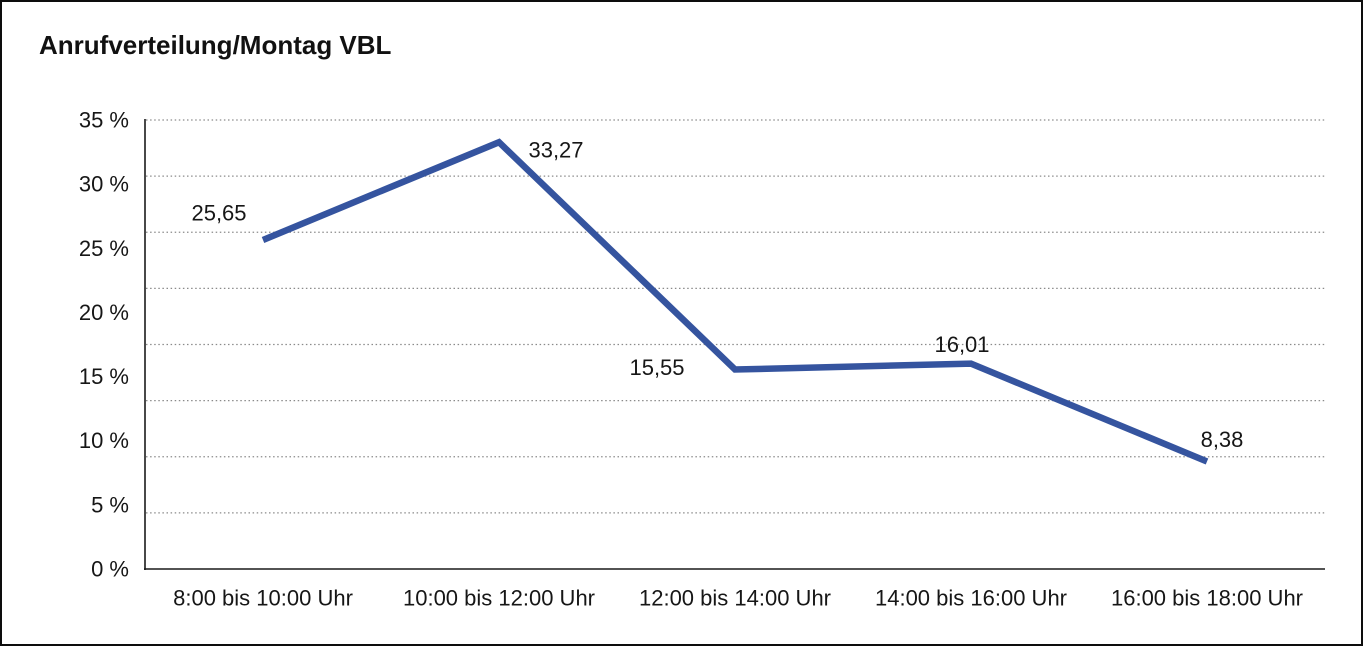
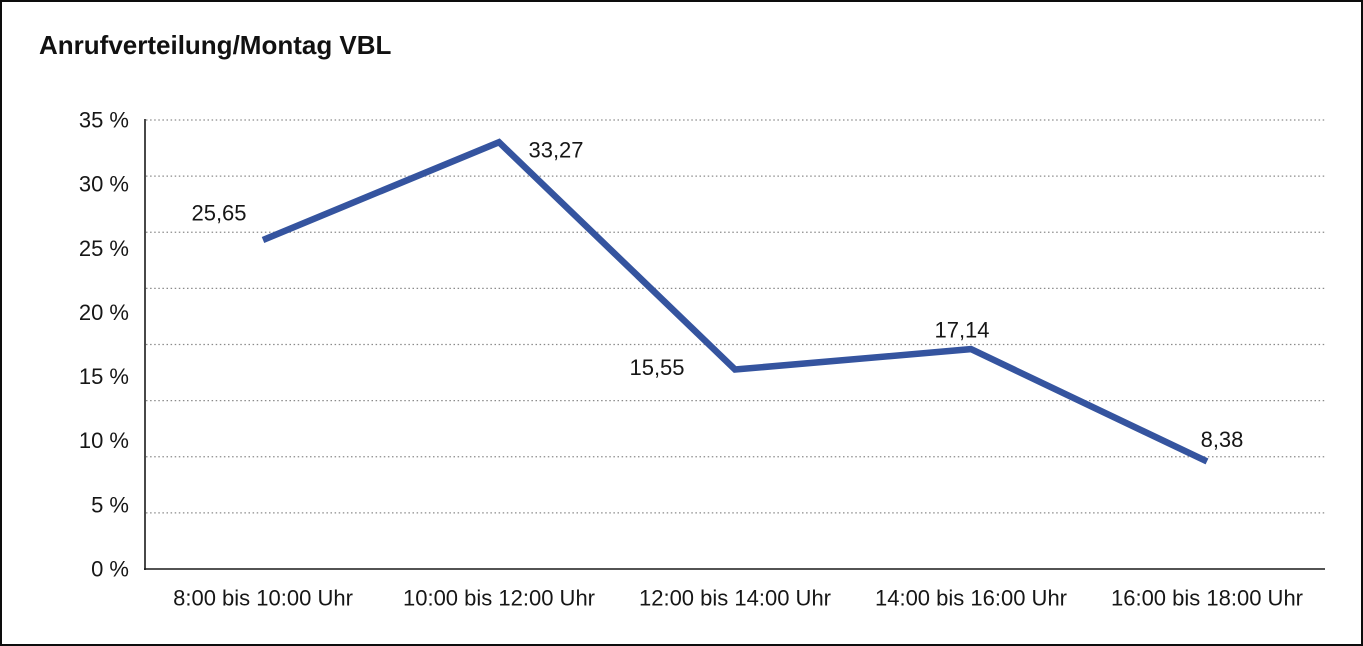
14:00 bis 16:00 Uhr: 16,01 -> 17,14
